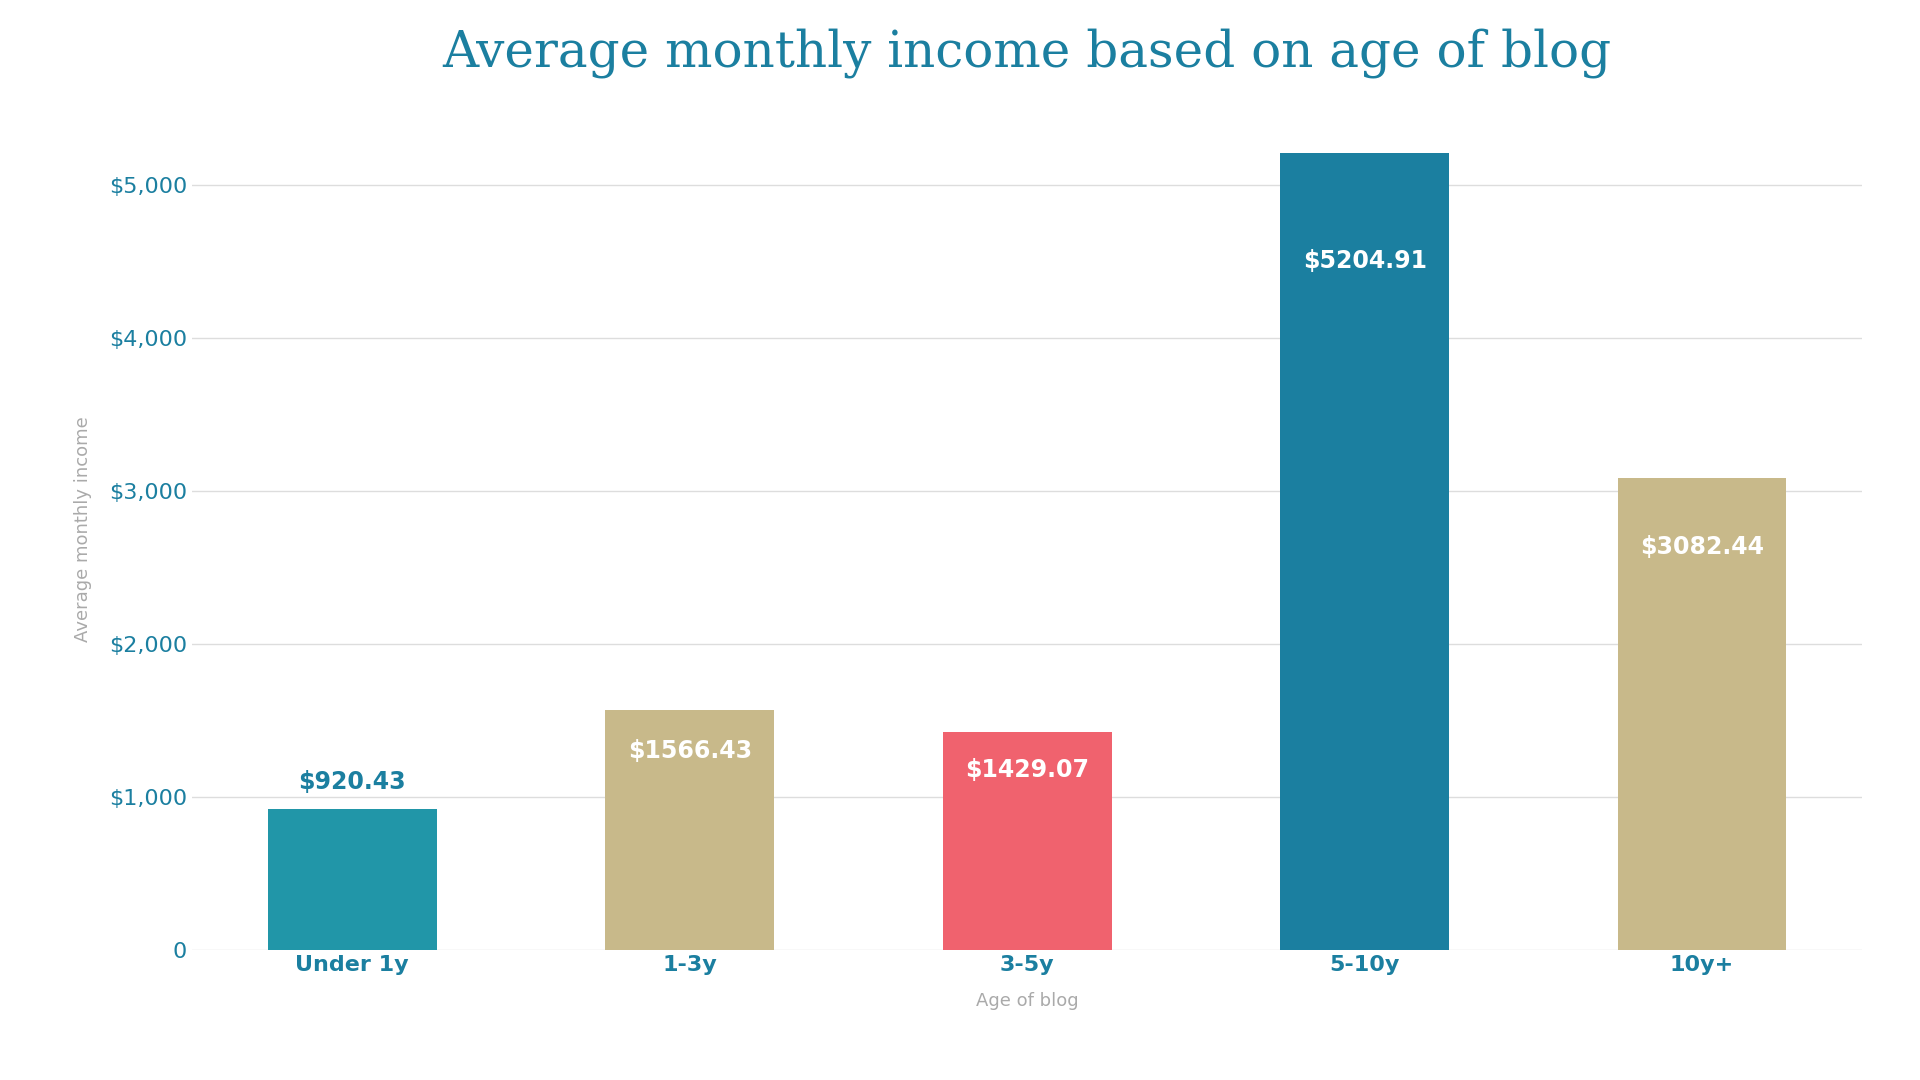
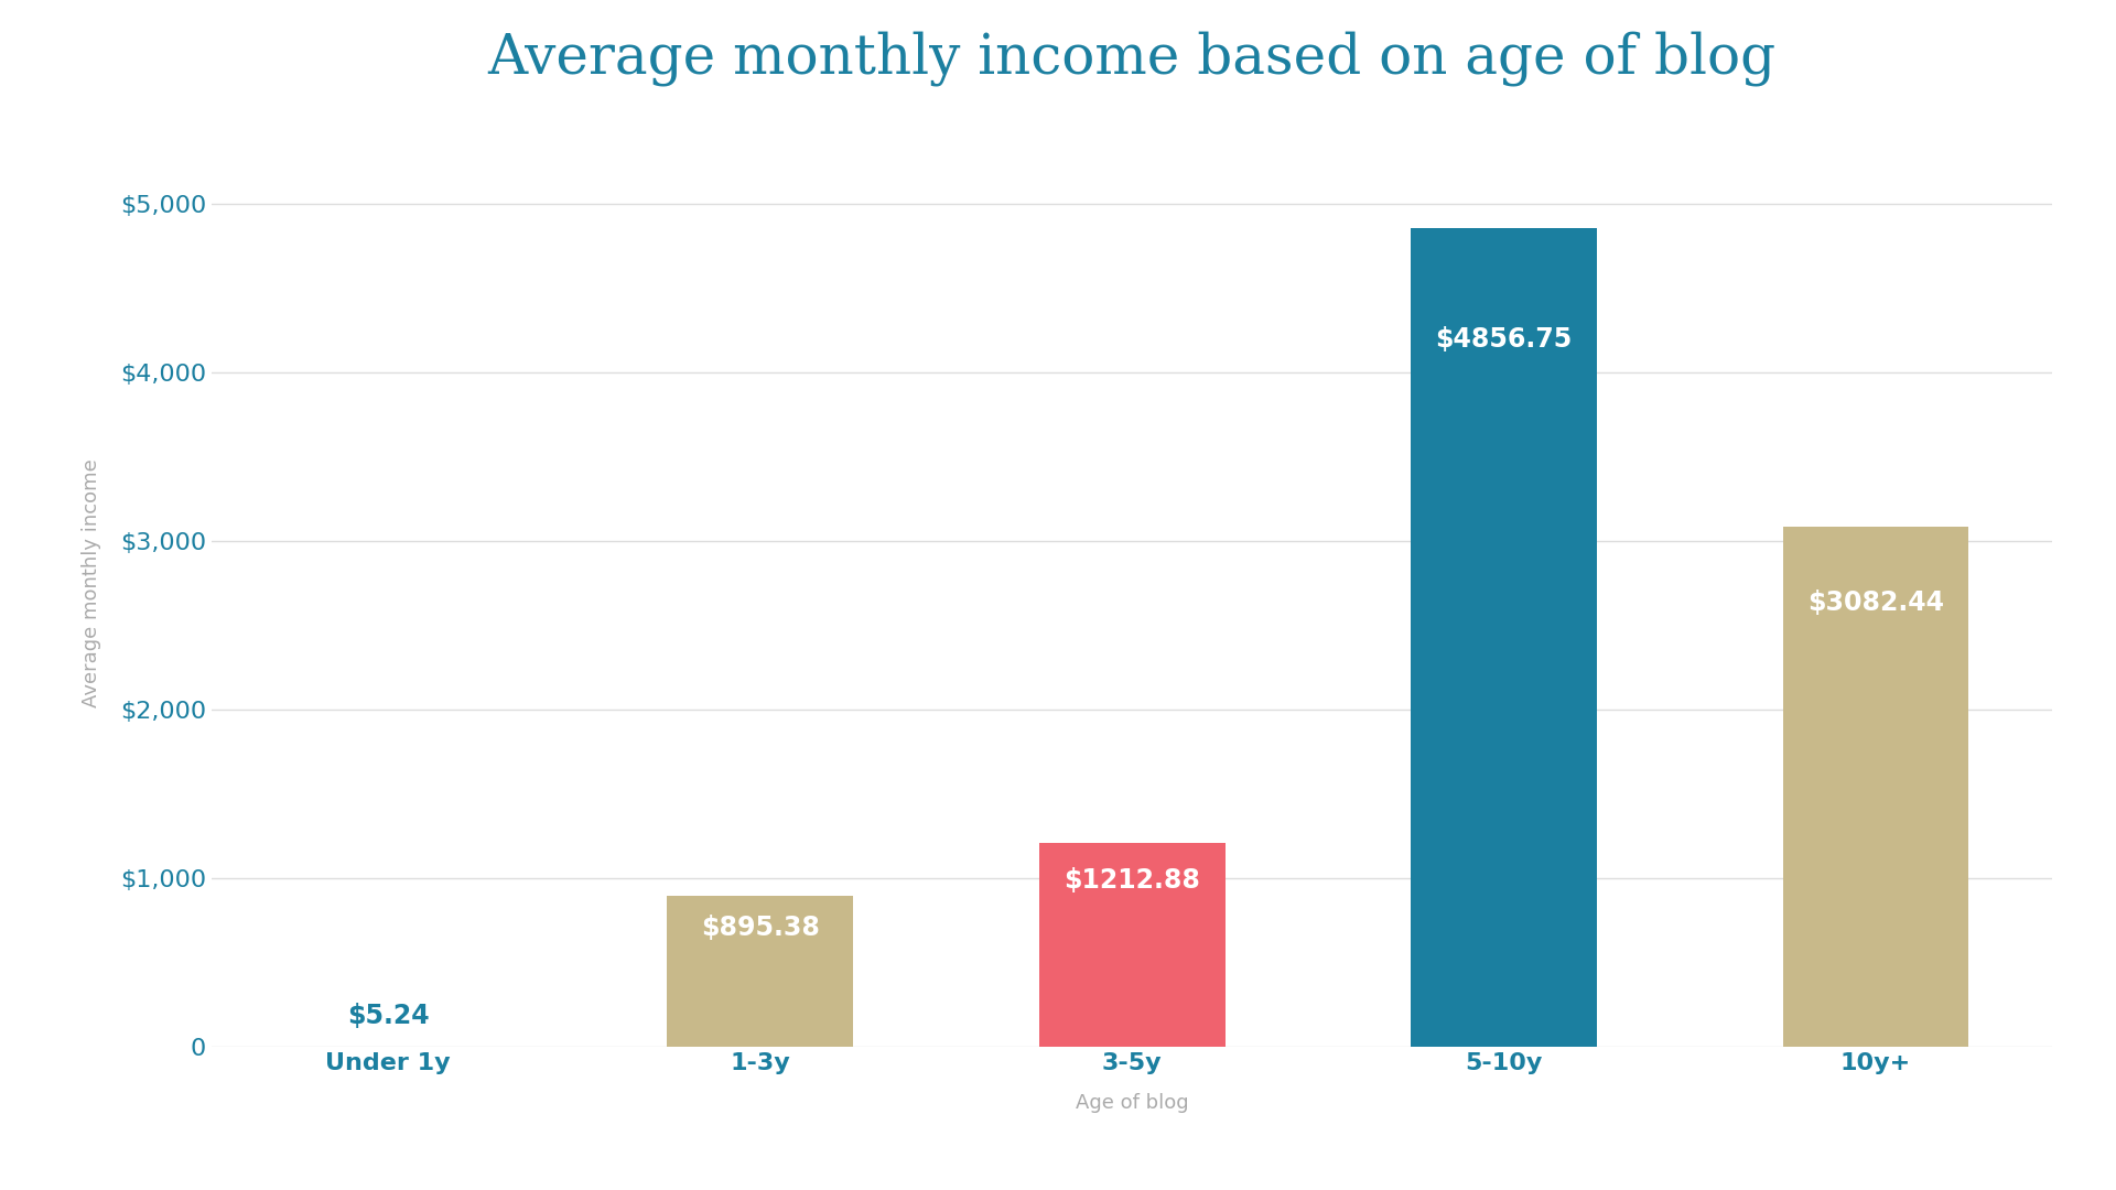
Under 1y: $920.43 -> $5.24
1-3y: $1566.43 -> $895.38
3-5y: $1429.07 -> $1212.88
5-10y: $5204.91 -> $4856.75
